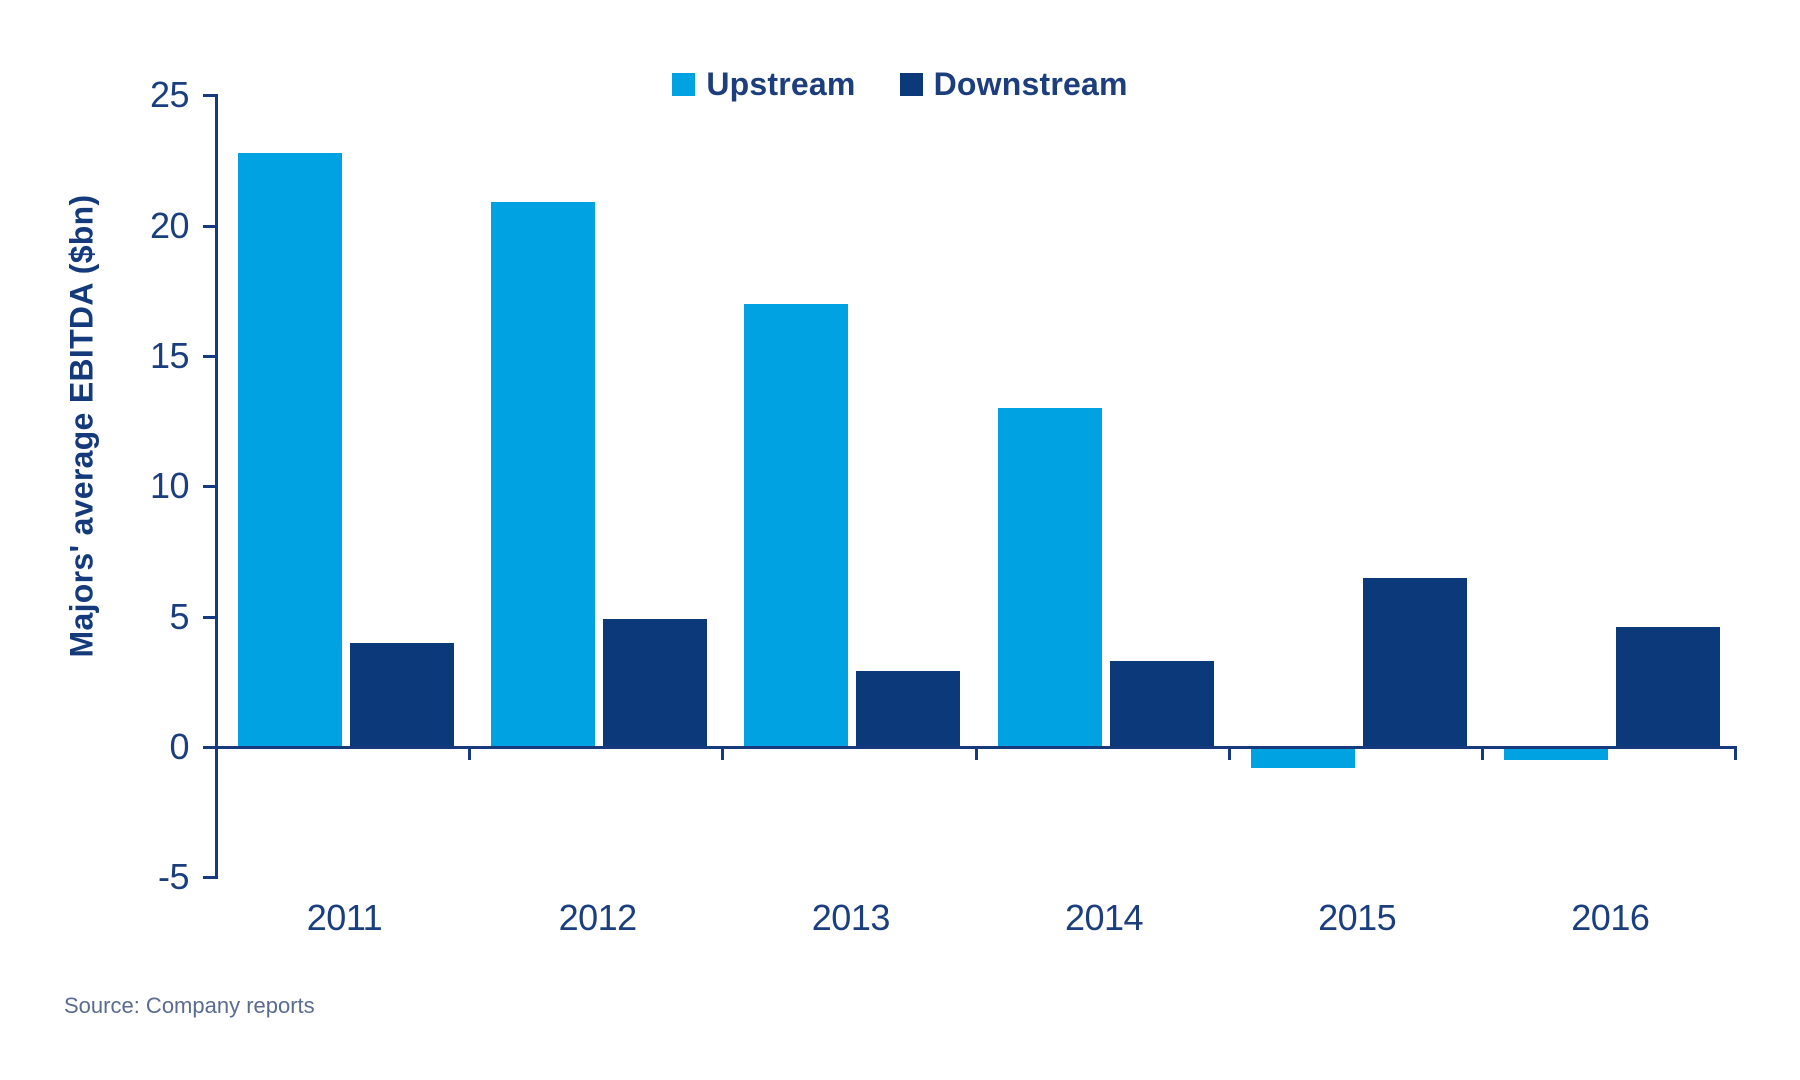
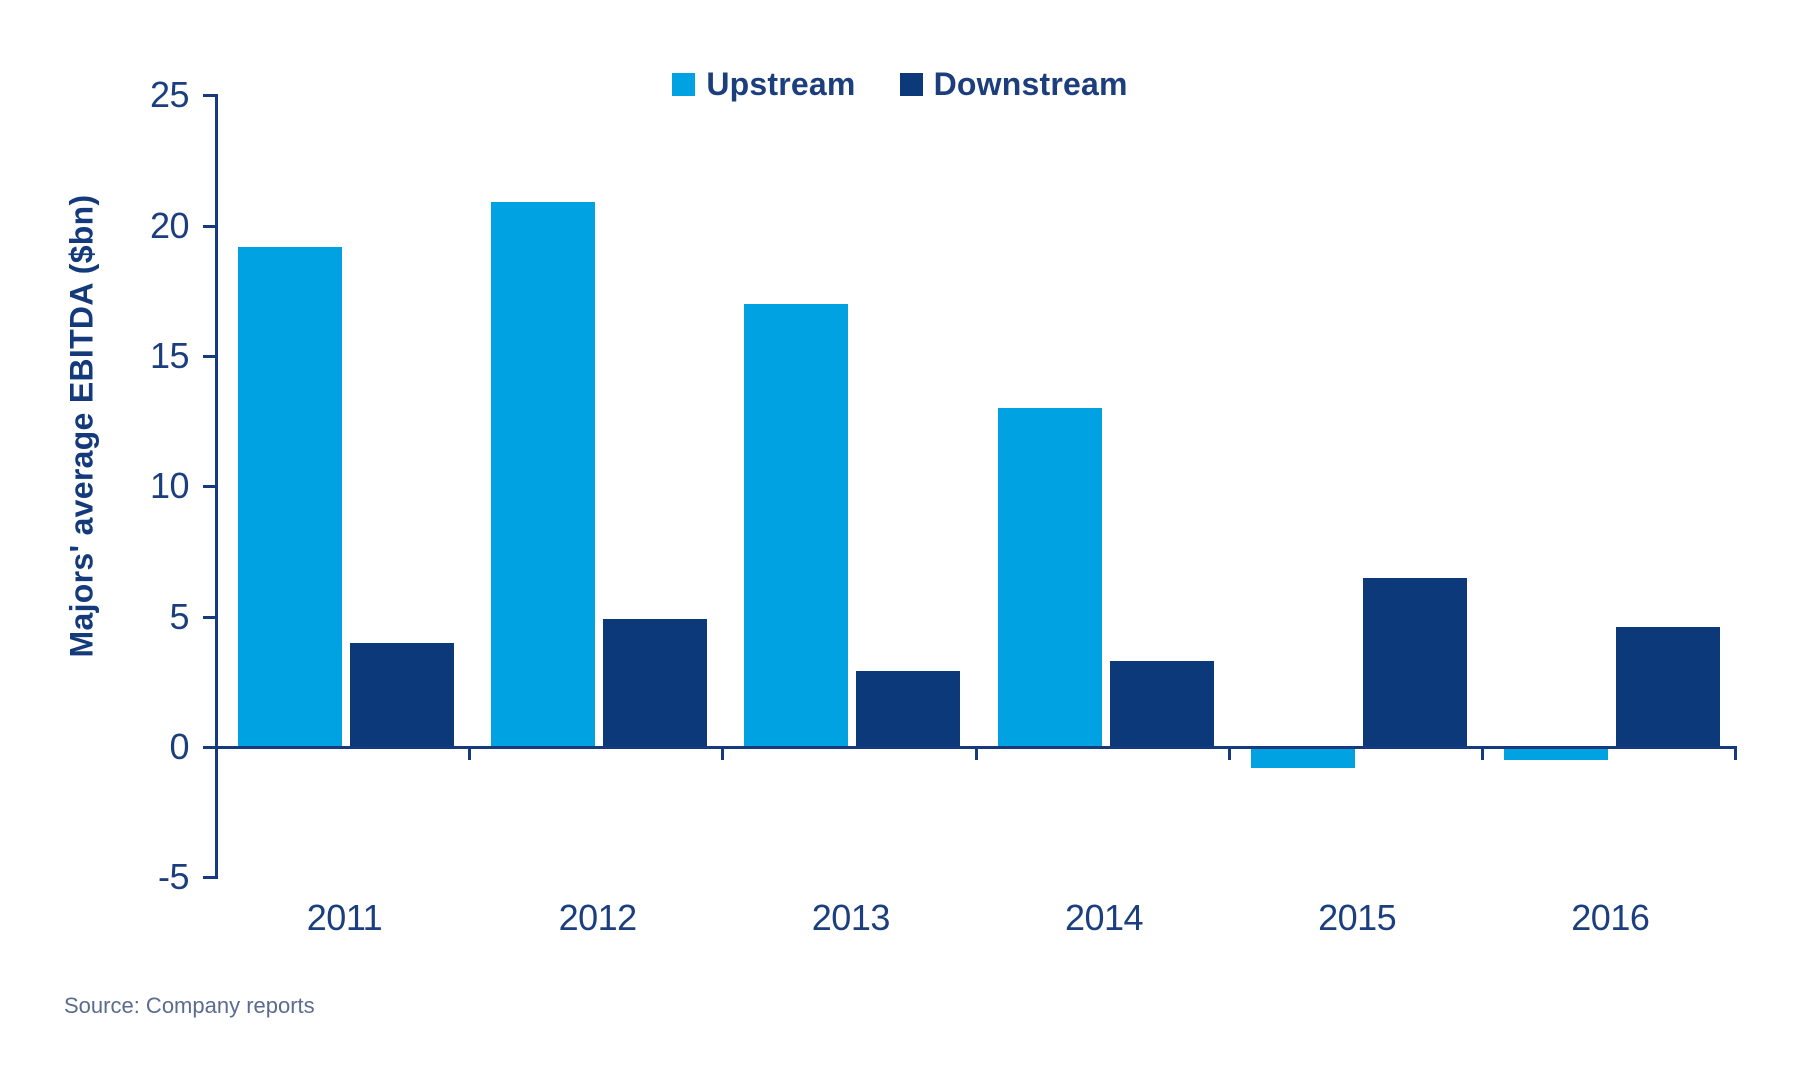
Upstream/2011: 22.8 -> 19.2
